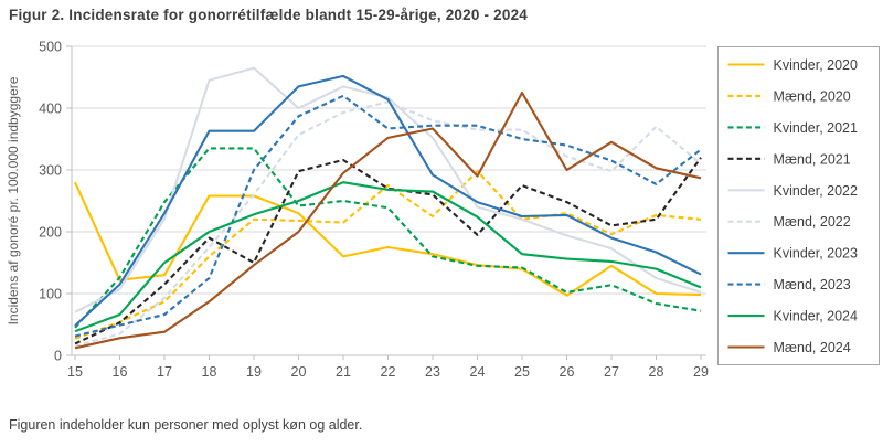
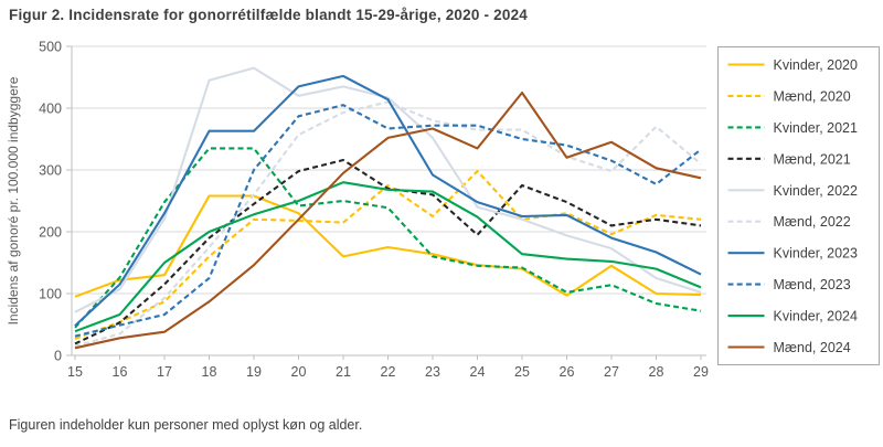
Kvinder, 2020/15: 280 -> 100
Mænd, 2021/19: 150 -> 240
Kvinder, 2022/20: 400 -> 420
Mænd, 2024/20: 200 -> 220
Mænd, 2023/21: 420 -> 400
Mænd, 2024/24: 290 -> 340
Mænd, 2024/26: 300 -> 320
Mænd, 2021/29: 320 -> 210
